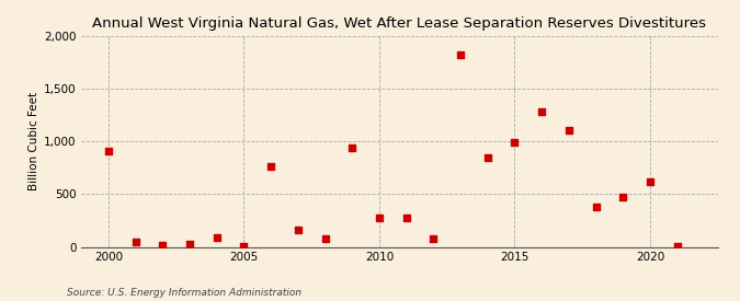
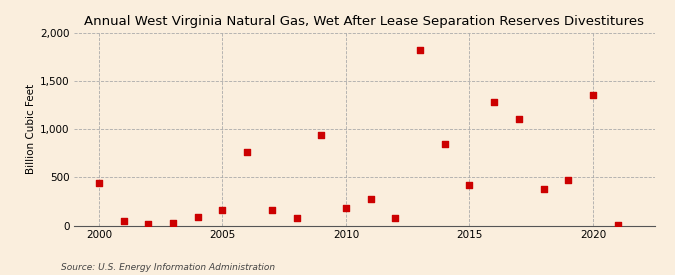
2000: 910 -> 440
2005: 0 -> 160
2010: 280 -> 180
2015: 990 -> 420
2020: 620 -> 1,360
